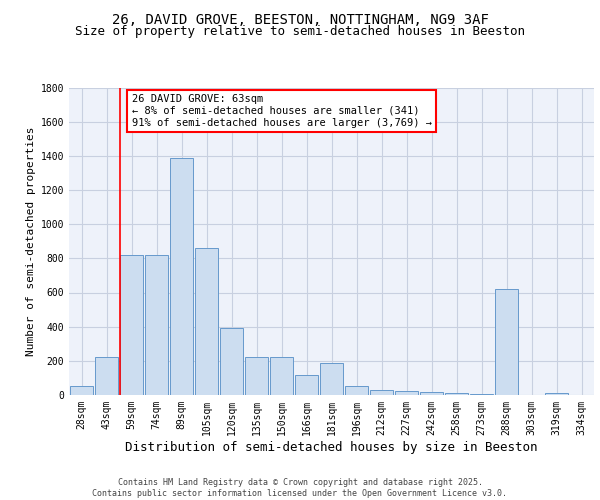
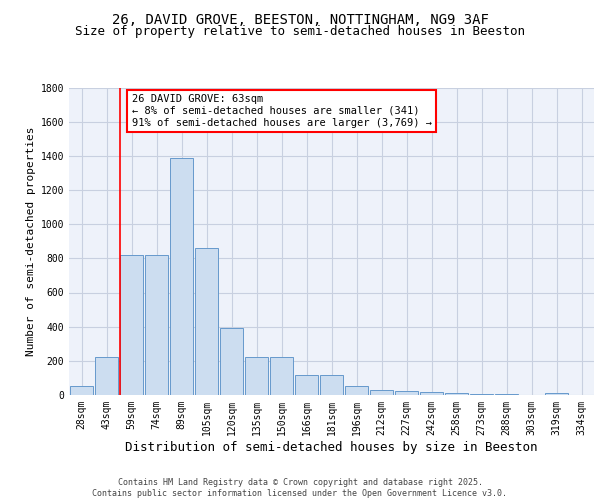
181sqm: 190 -> 120
288sqm: 620 -> 0
